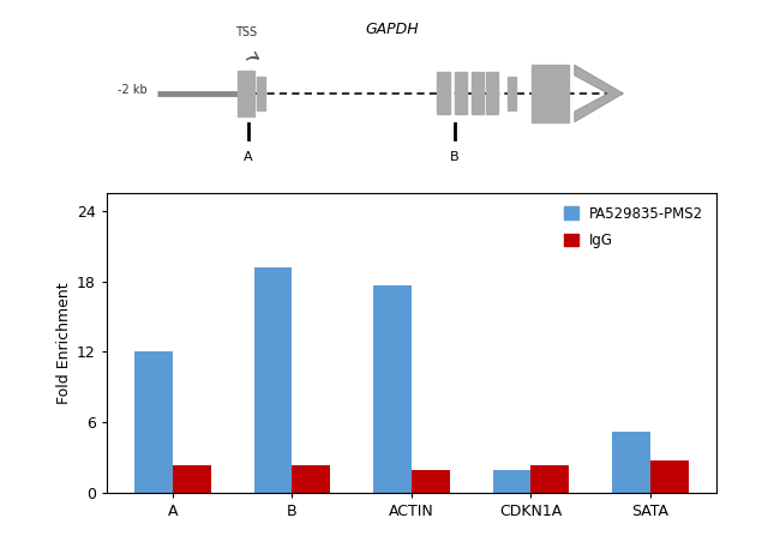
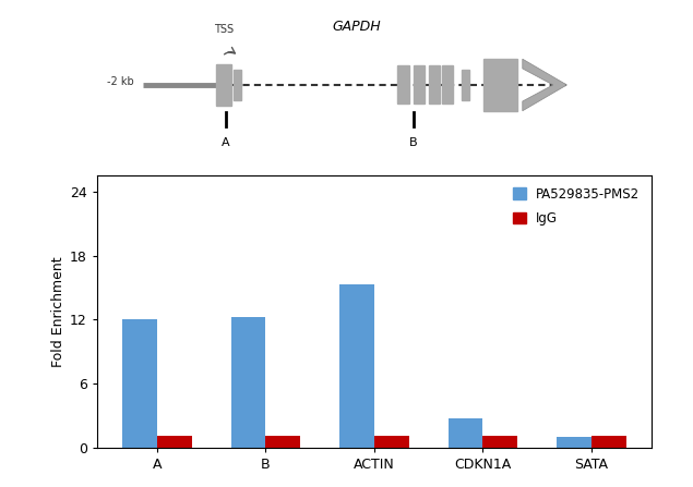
IgG/A: 2.4 -> 1.1
PA529835-PMS2/B: 19.2 -> 12.2
IgG/B: 2.4 -> 1.1
PA529835-PMS2/ACTIN: 17.6 -> 15.3
IgG/ACTIN: 2.0 -> 1.1
PA529835-PMS2/CDKN1A: 2.0 -> 2.8
IgG/CDKN1A: 2.4 -> 1.1
PA529835-PMS2/SATA: 5.2 -> 1.0
IgG/SATA: 2.8 -> 1.1
